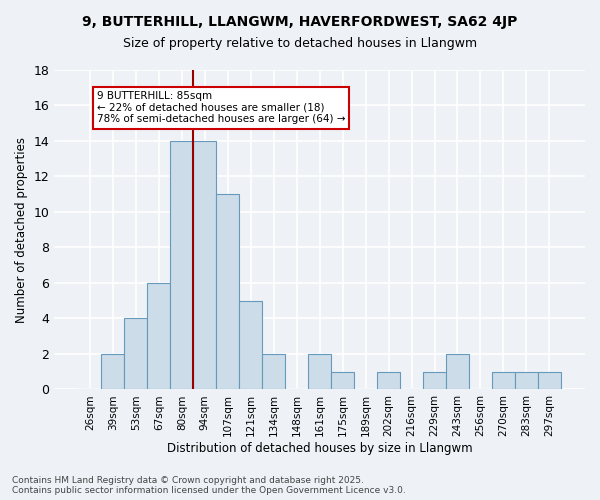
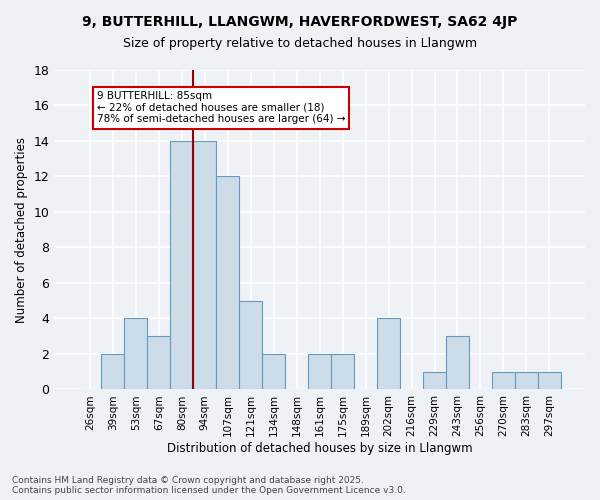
67sqm: 6 -> 3
107sqm: 11 -> 12
175sqm: 1 -> 2
202sqm: 1 -> 4
243sqm: 2 -> 3
